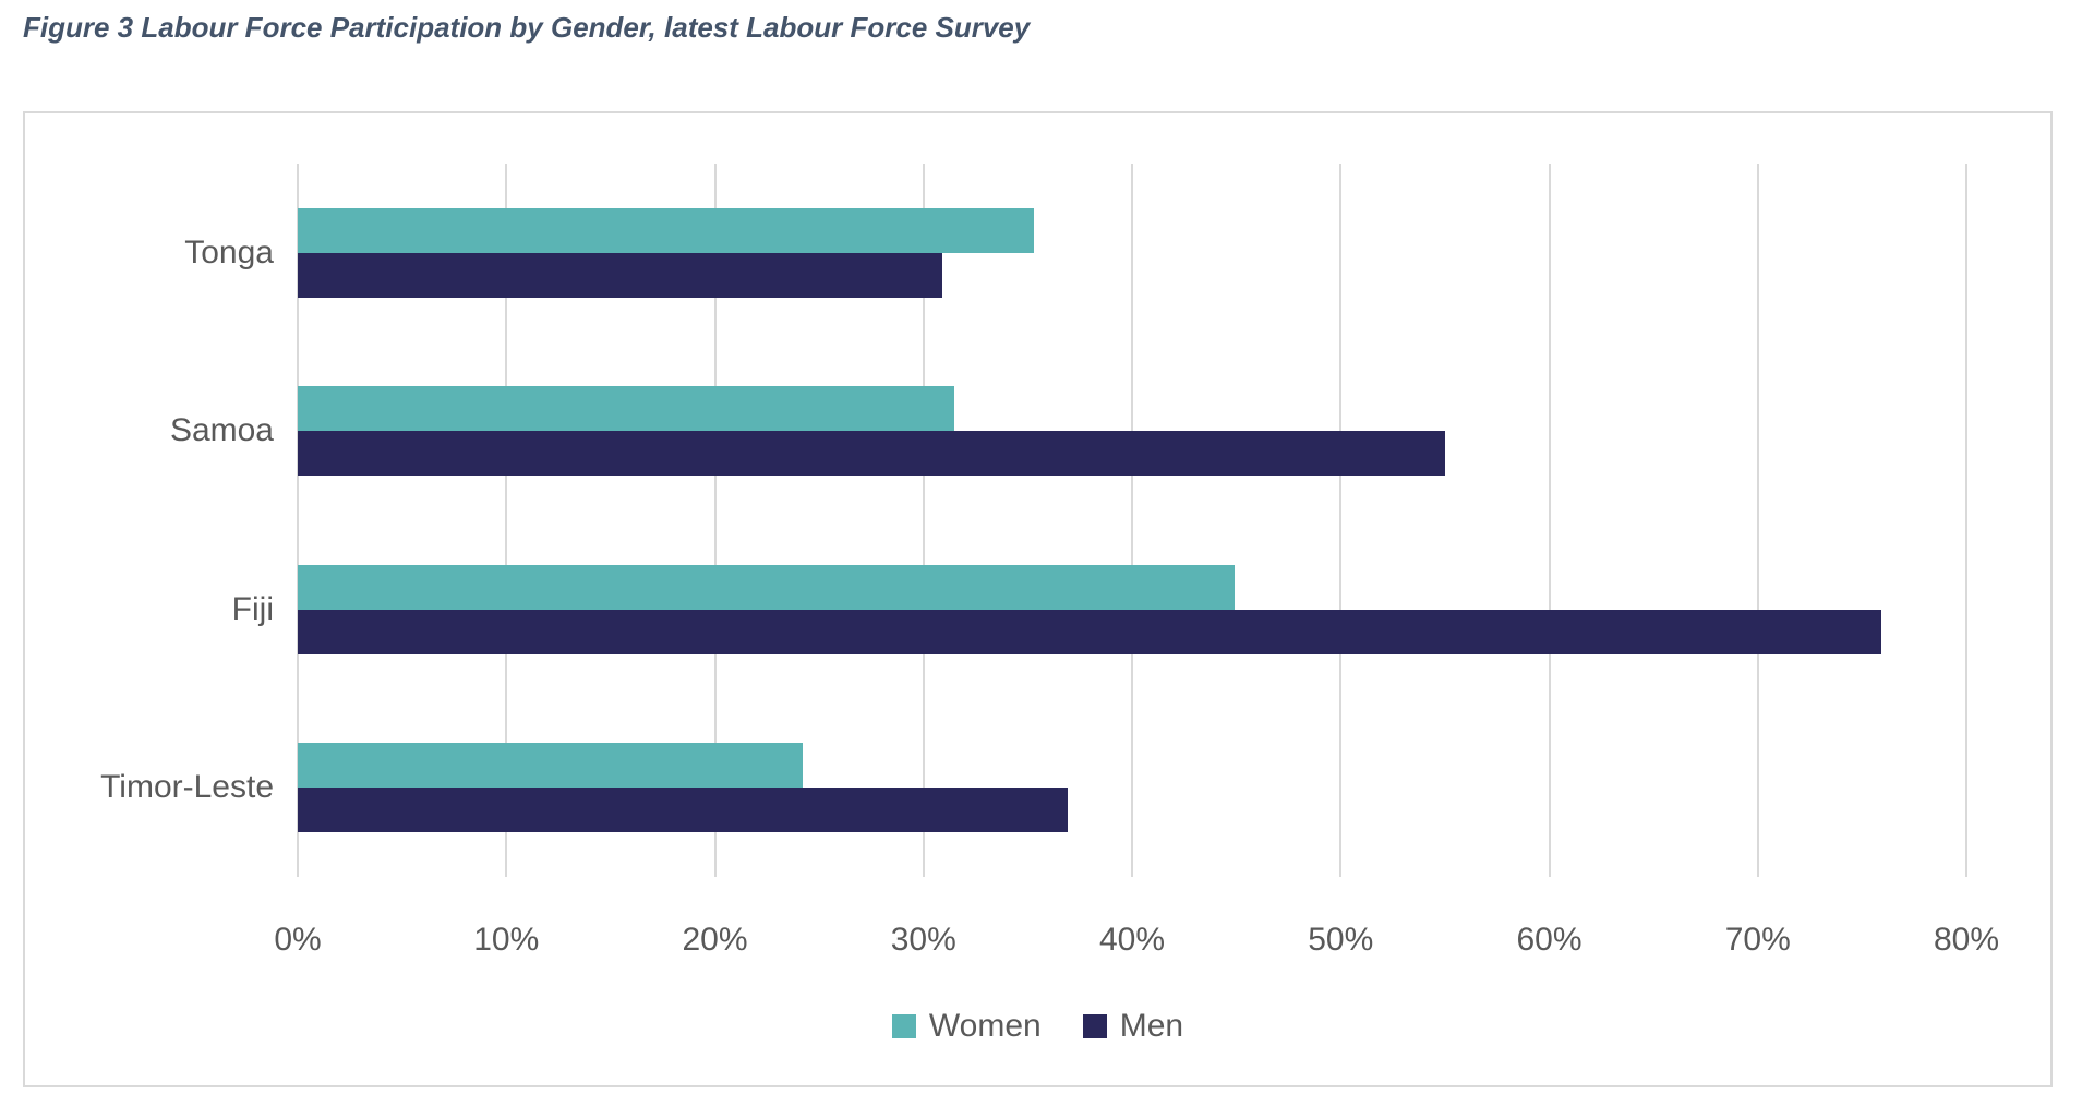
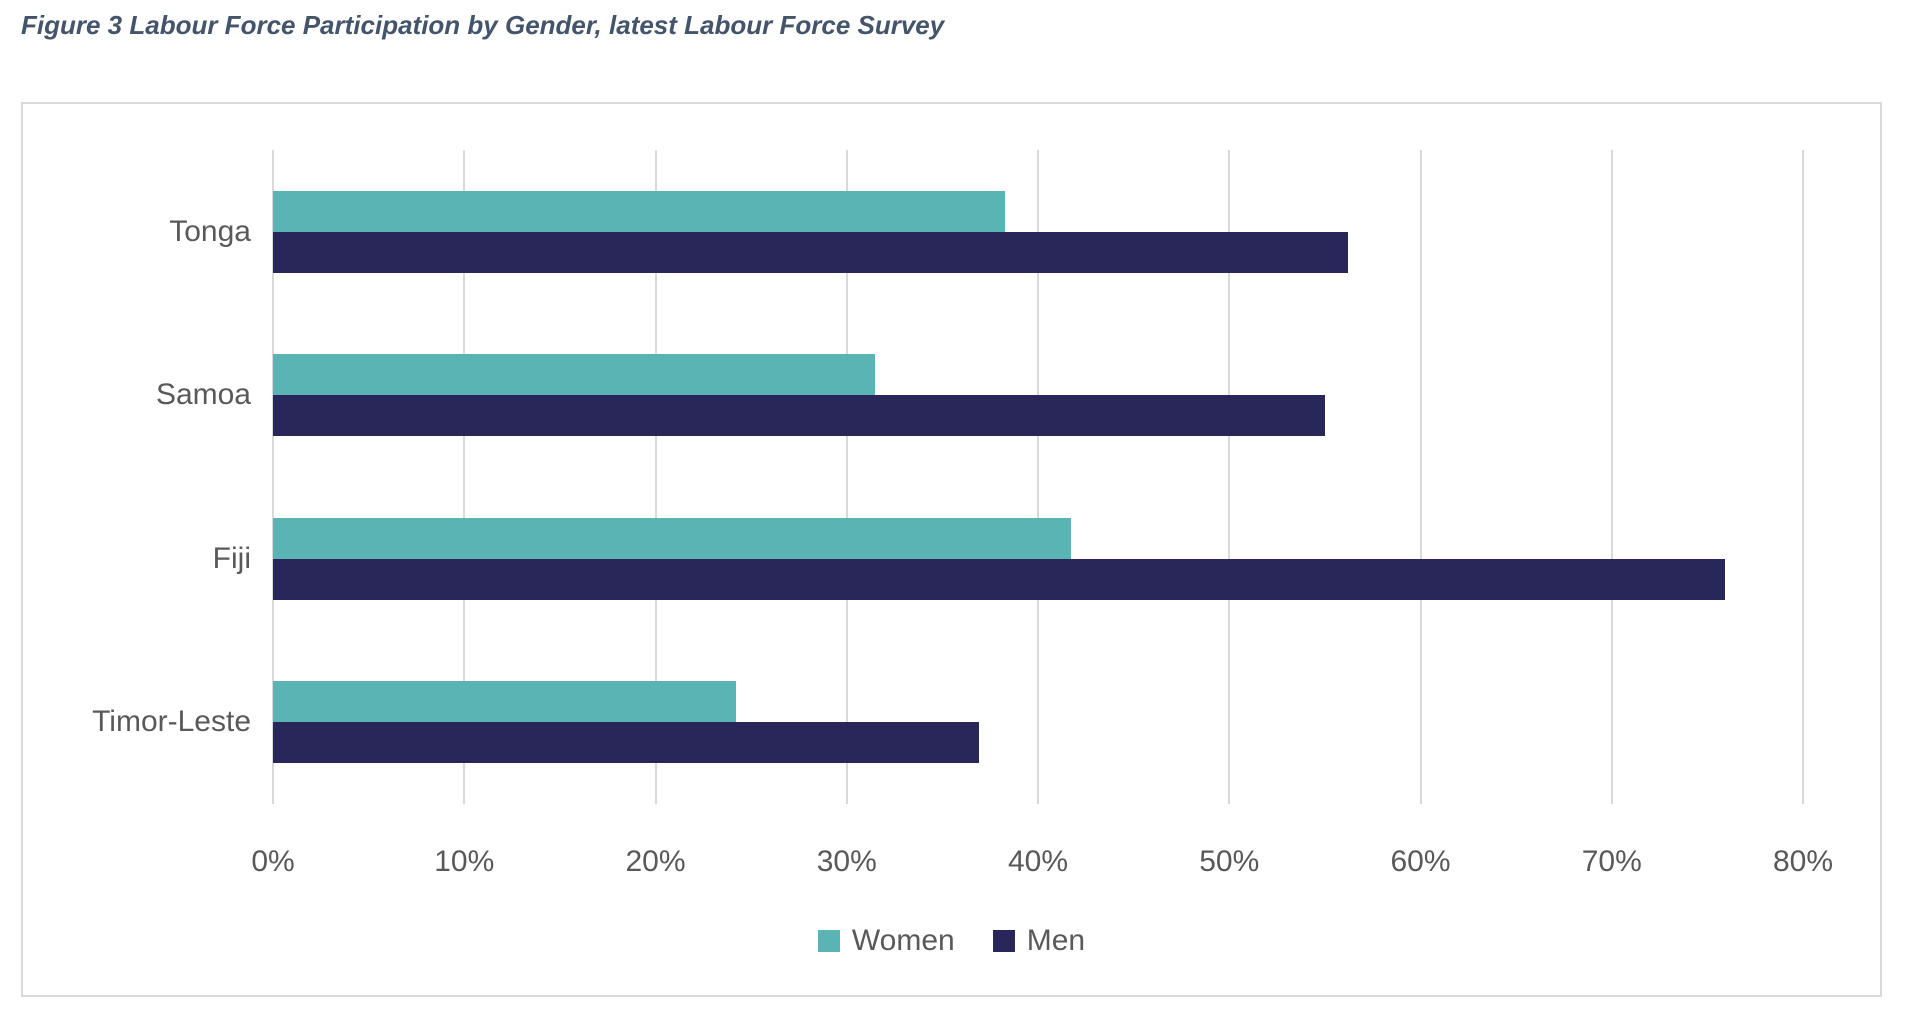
Women/Tonga: 35.3% -> 38.3%
Men/Tonga: 30.9% -> 56.2%
Women/Fiji: 44.9% -> 41.7%
